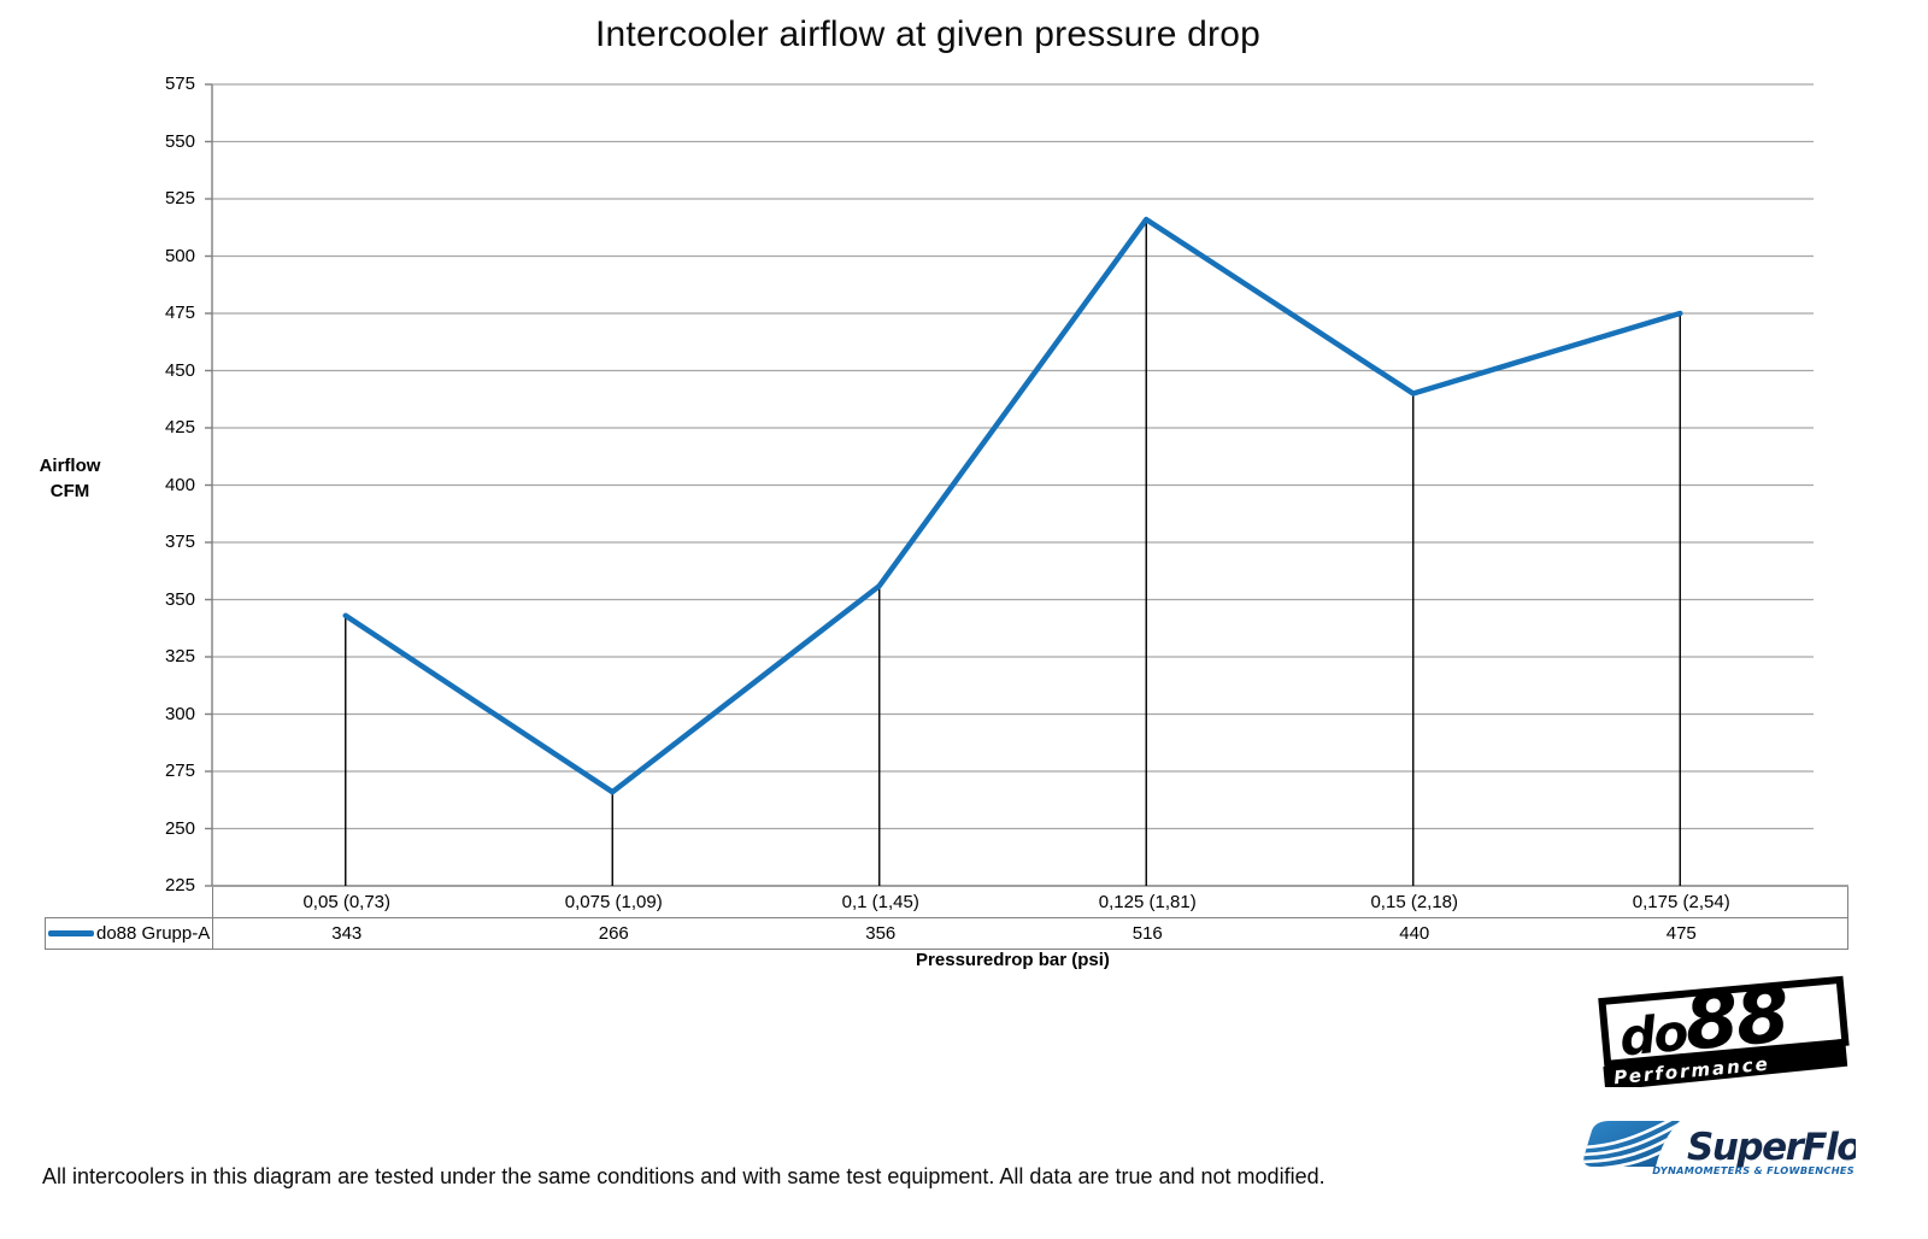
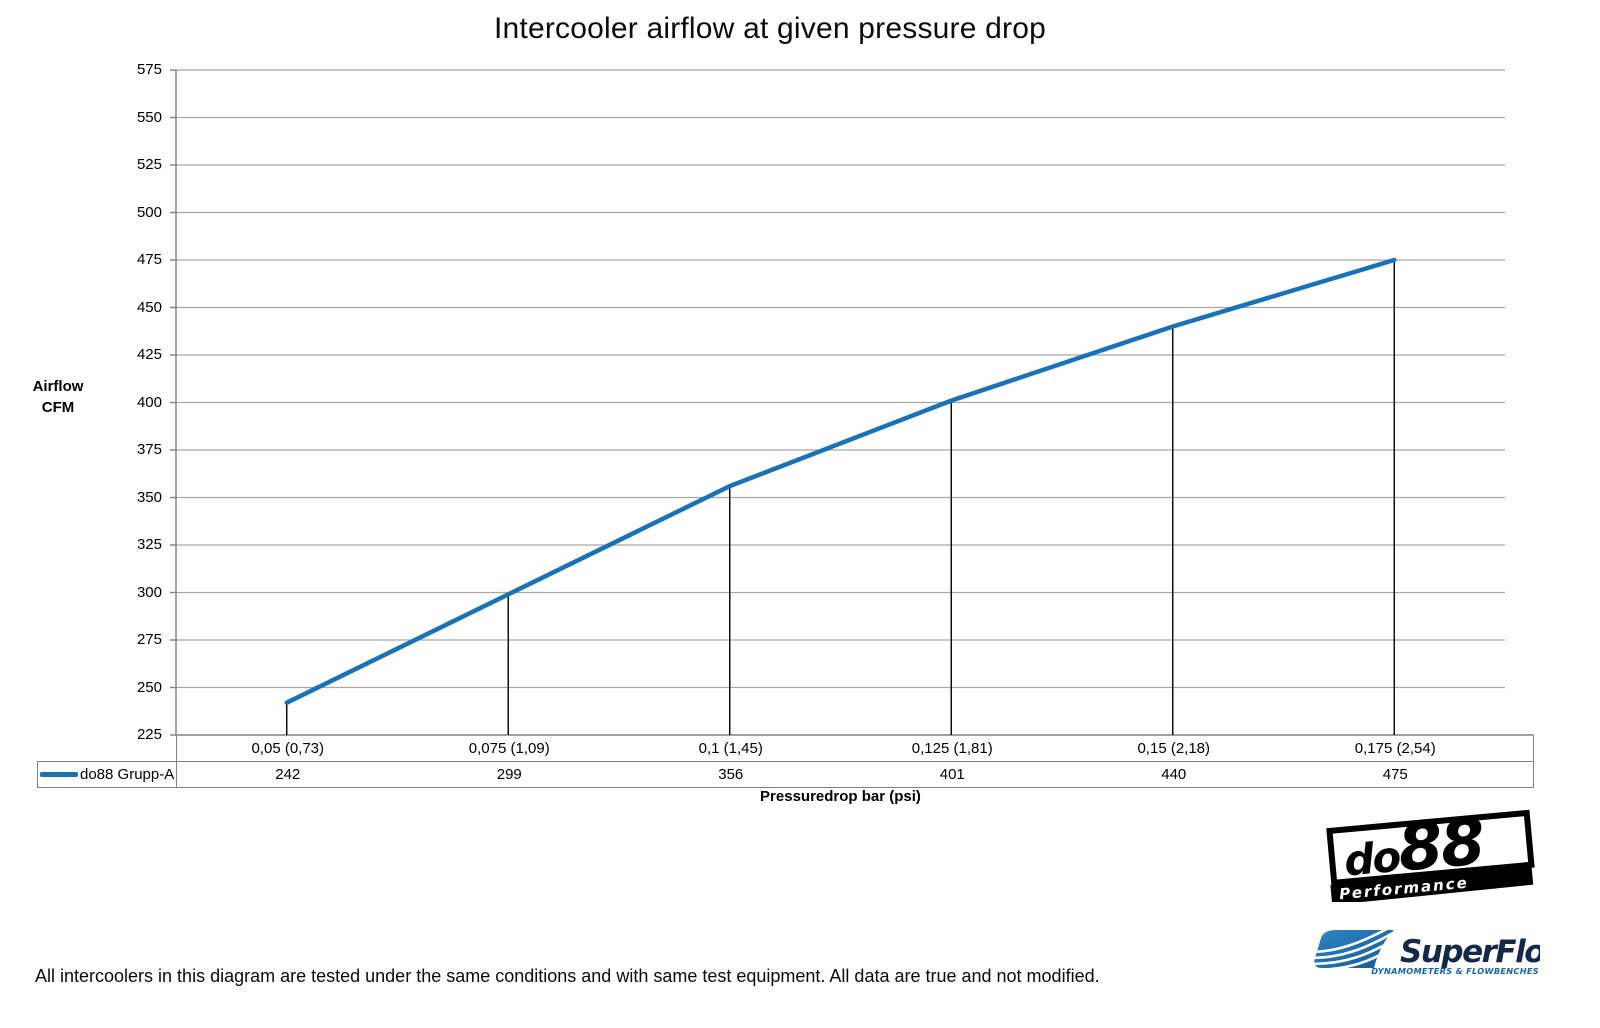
0,05 (0,73): 343 -> 242
0,075 (1,09): 266 -> 299
0,125 (1,81): 516 -> 401
